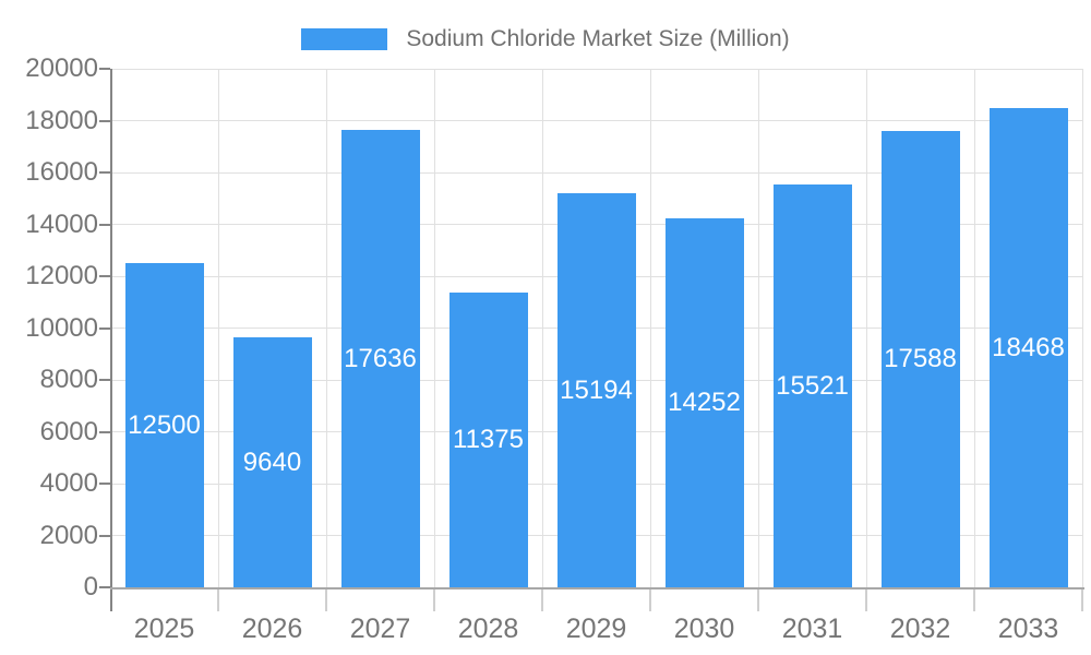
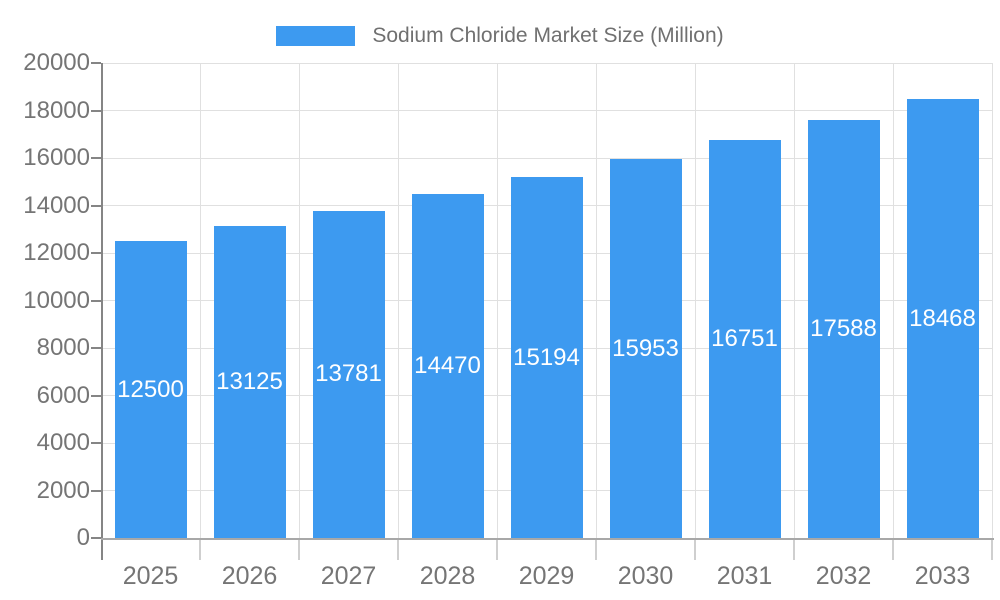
2026: 9640 -> 13125
2027: 17636 -> 13781
2028: 11375 -> 14470
2030: 14252 -> 15953
2031: 15521 -> 16751
